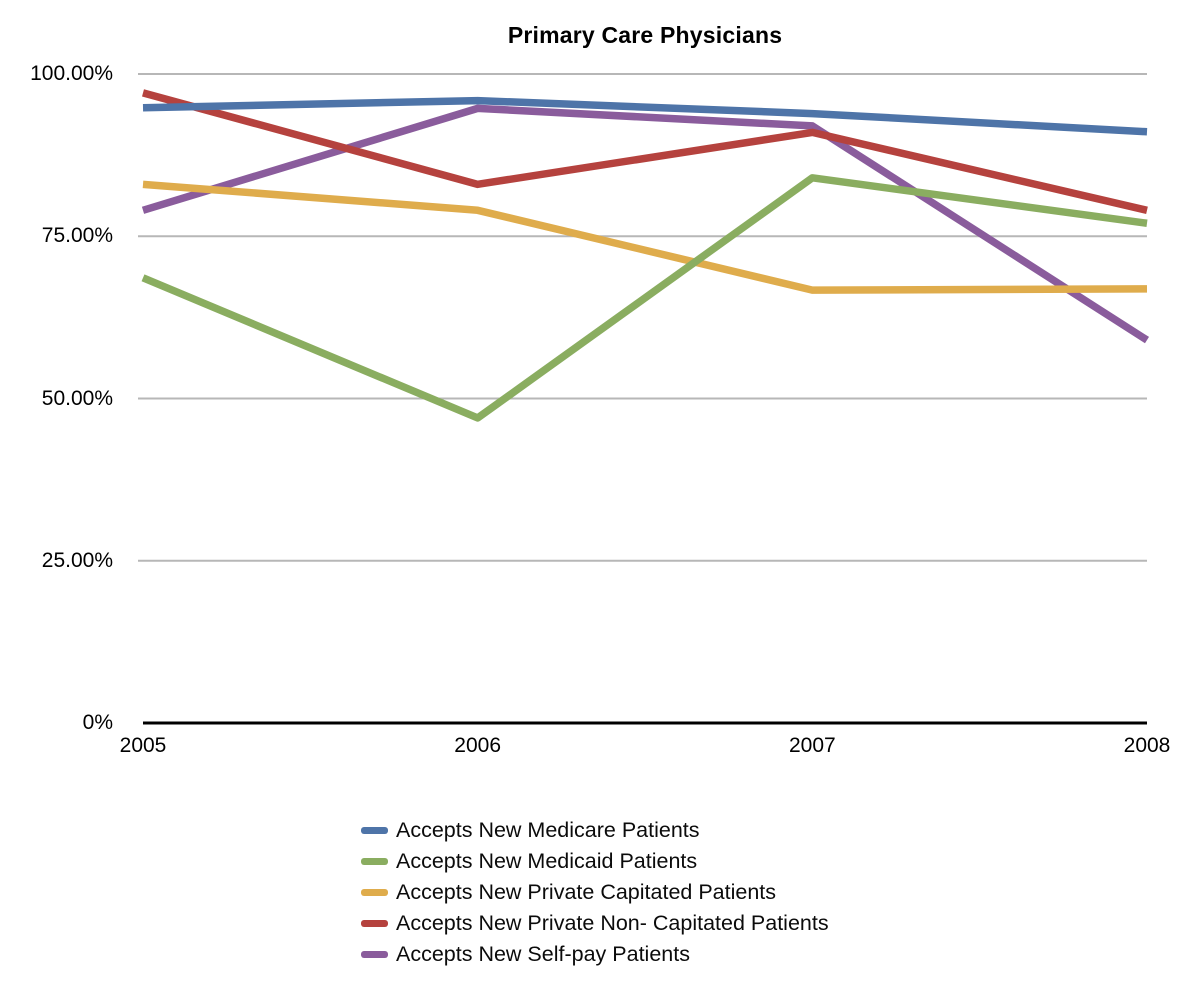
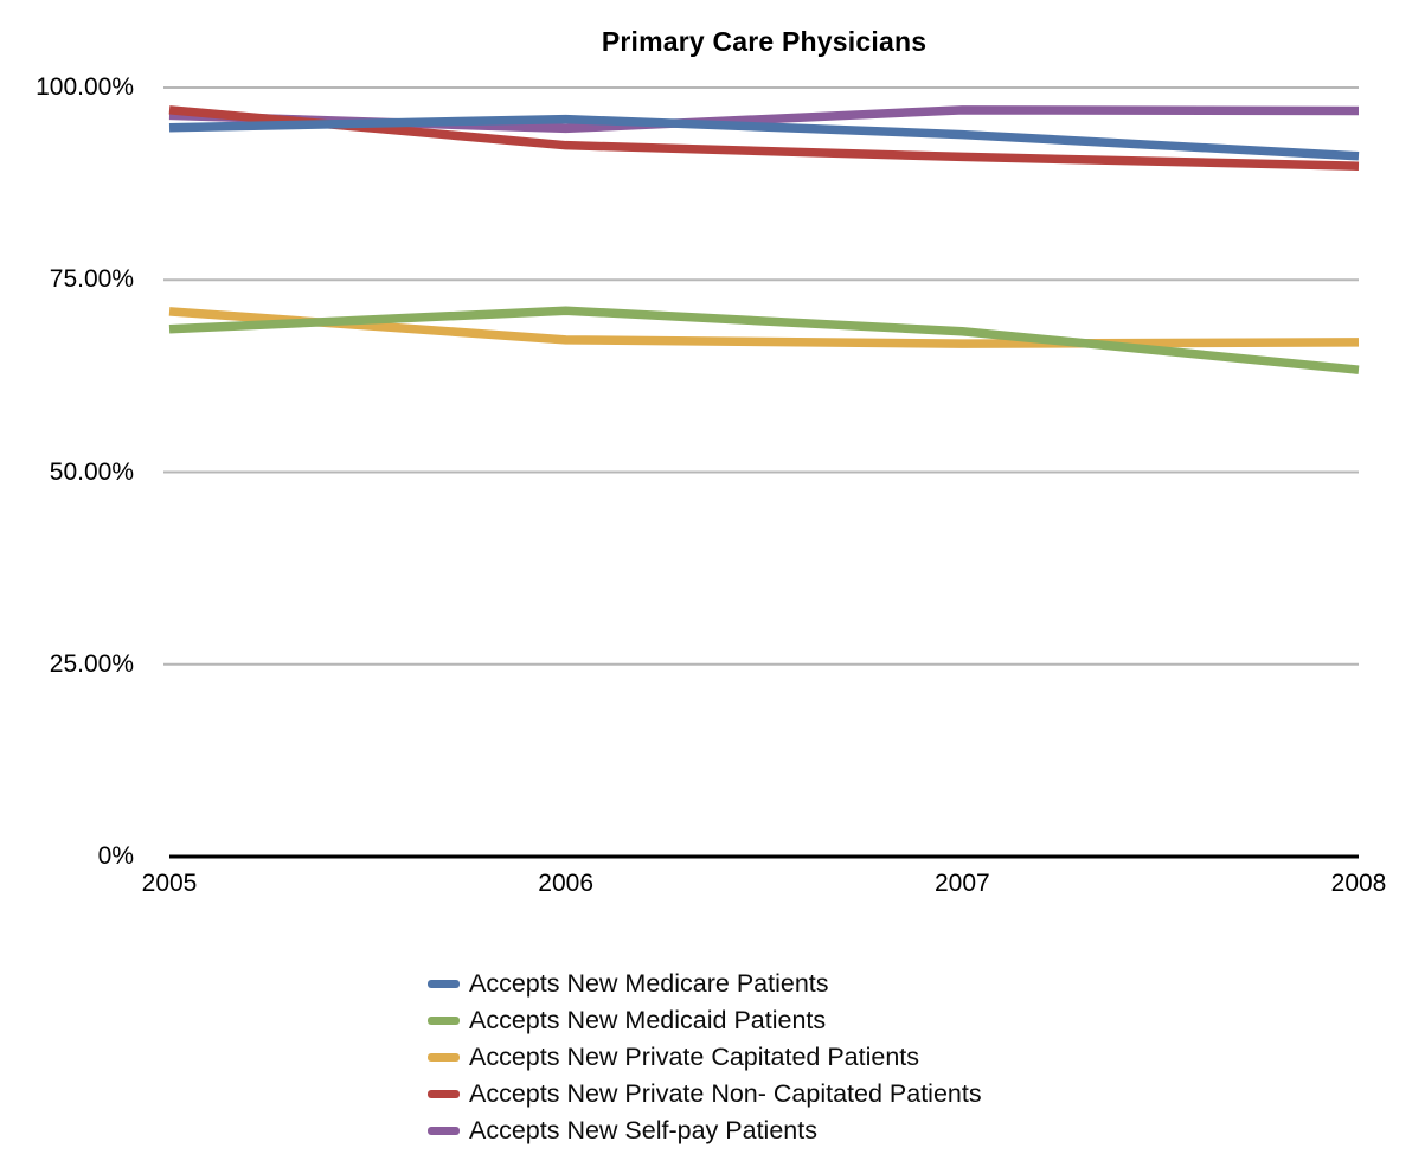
Accepts New Private Capitated Patients/2005: 83% -> 71%
Accepts New Self-pay Patients/2005: 79% -> 96%
Accepts New Medicaid Patients/2006: 47% -> 71%
Accepts New Private Capitated Patients/2006: 79% -> 67%
Accepts New Private Non- Capitated Patients/2006: 83% -> 92%
Accepts New Medicaid Patients/2007: 84% -> 68%
Accepts New Self-pay Patients/2007: 92% -> 97%
Accepts New Medicaid Patients/2008: 77% -> 63%
Accepts New Private Non- Capitated Patients/2008: 79% -> 90%
Accepts New Self-pay Patients/2008: 59% -> 97%
